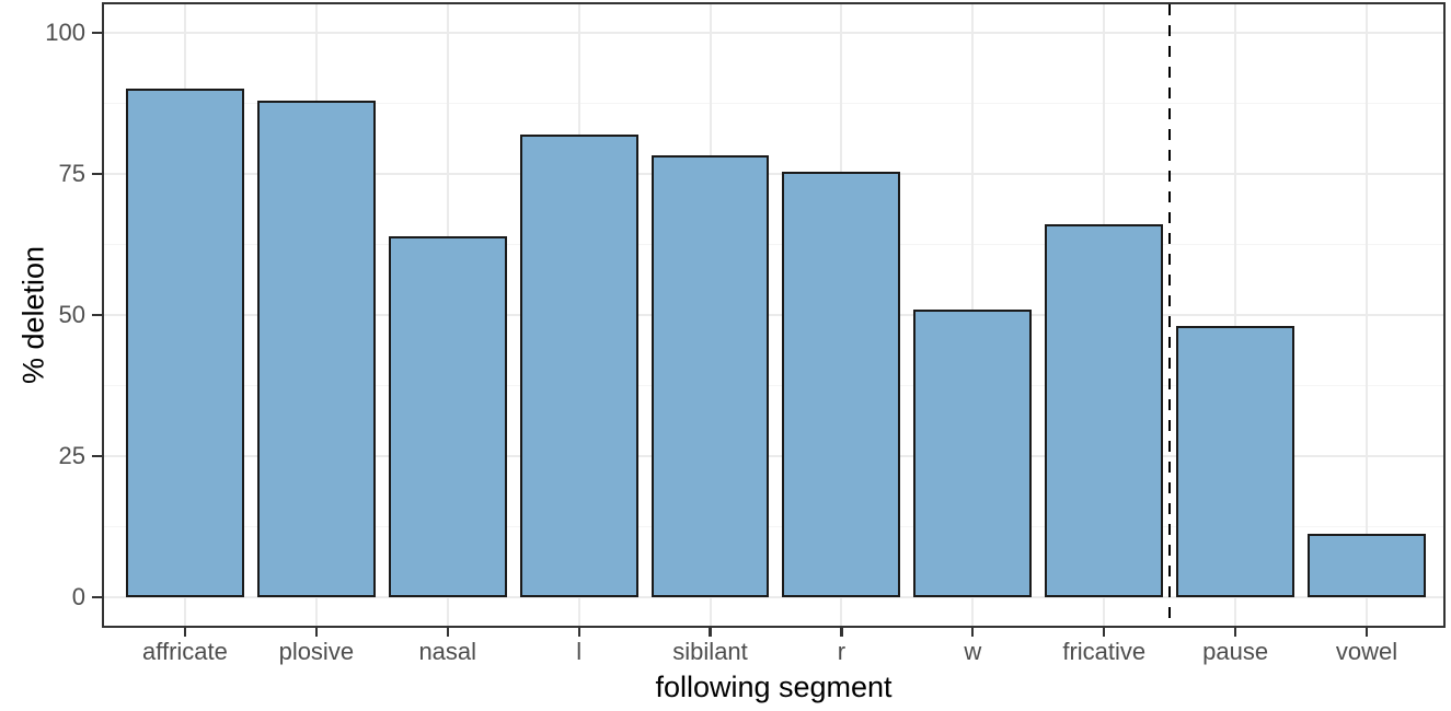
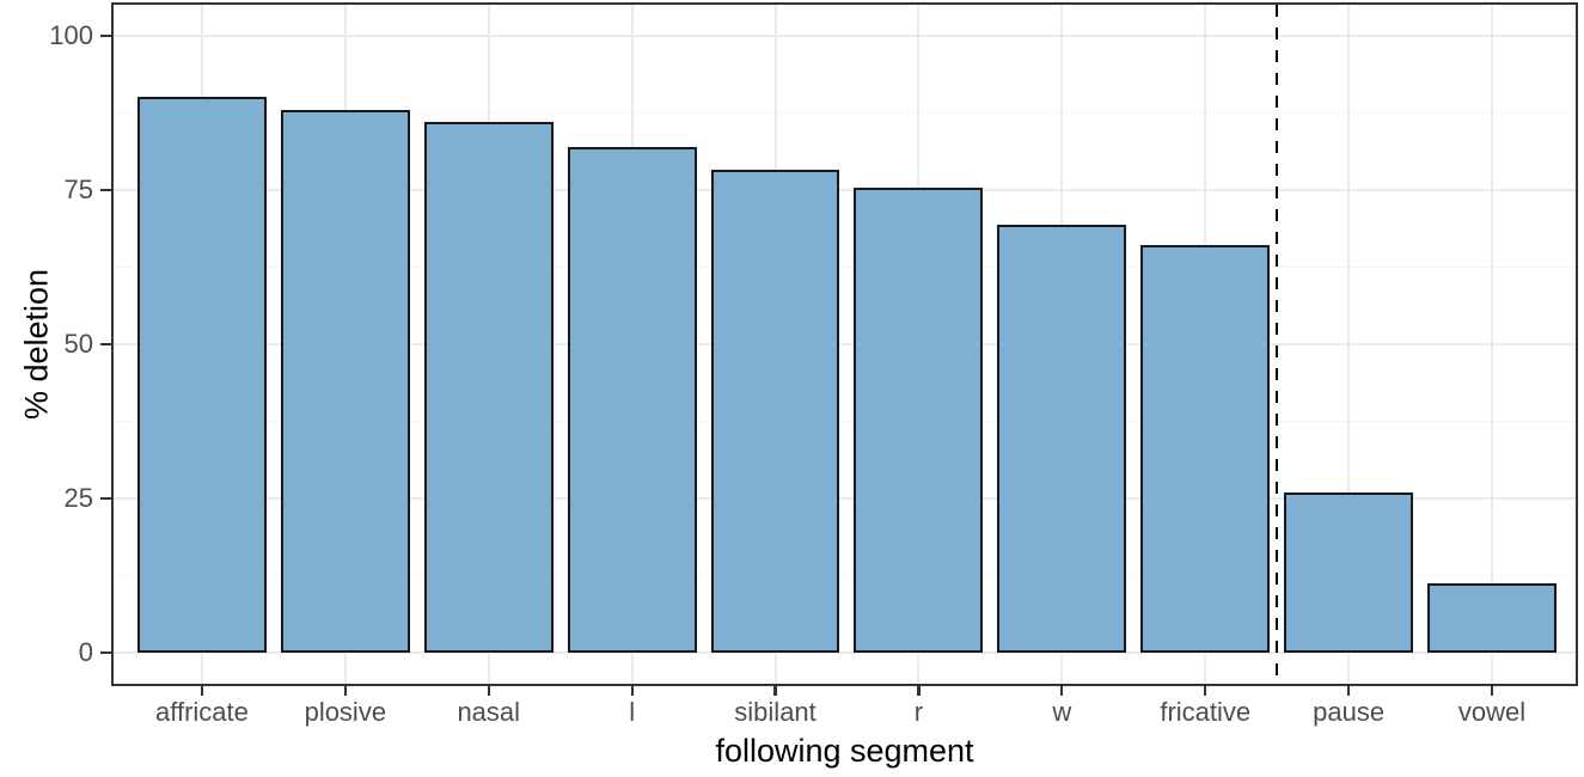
nasal: 64 -> 86
w: 51 -> 69
pause: 48 -> 26
